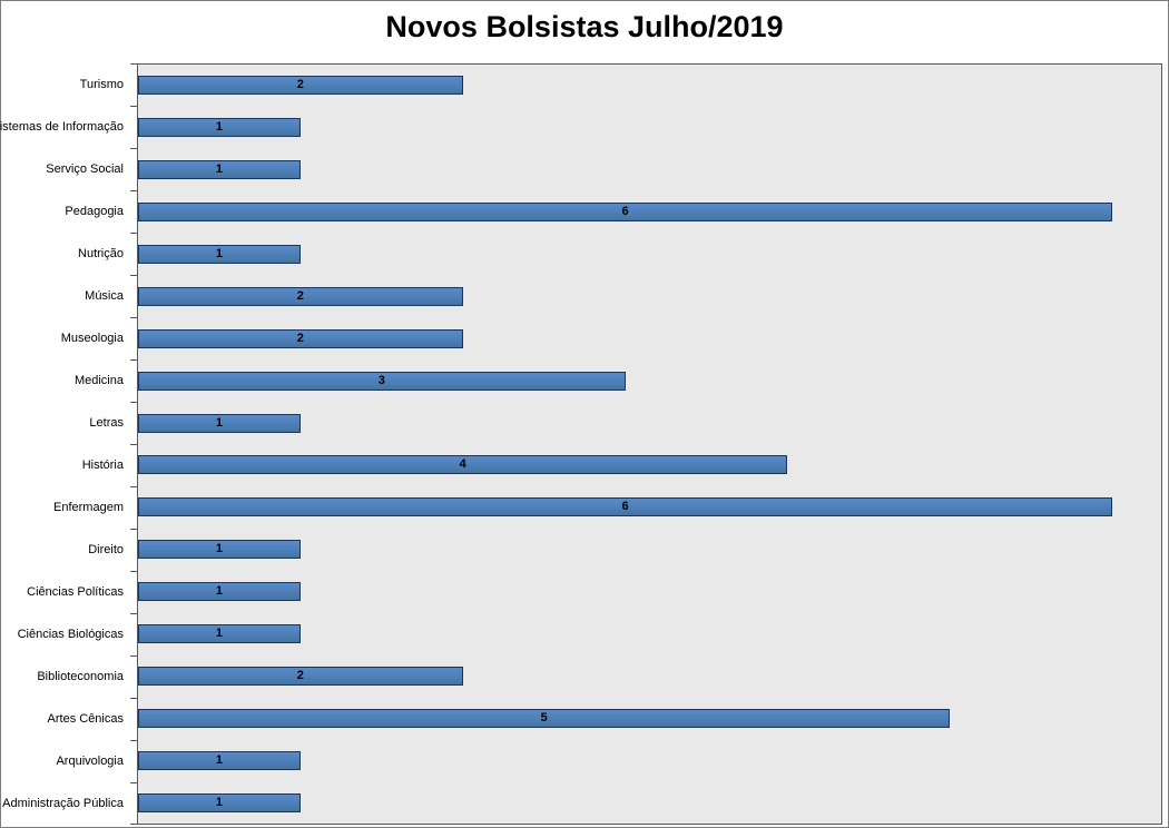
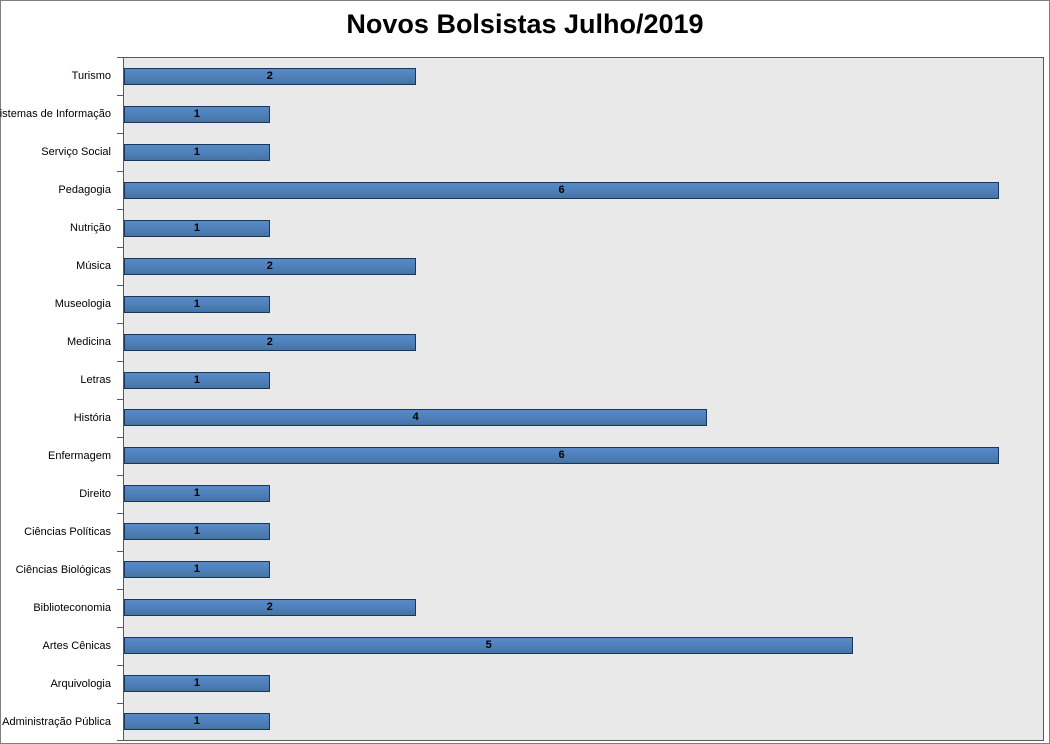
Museologia: 2 -> 1
Medicina: 3 -> 2
